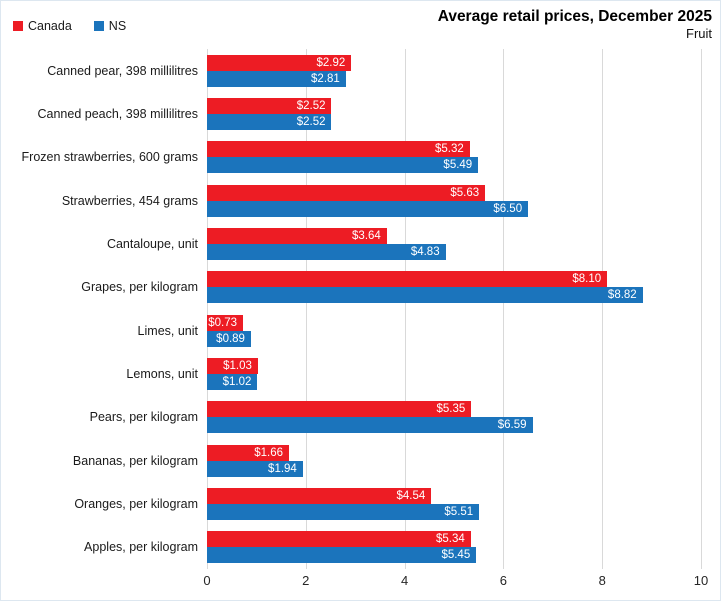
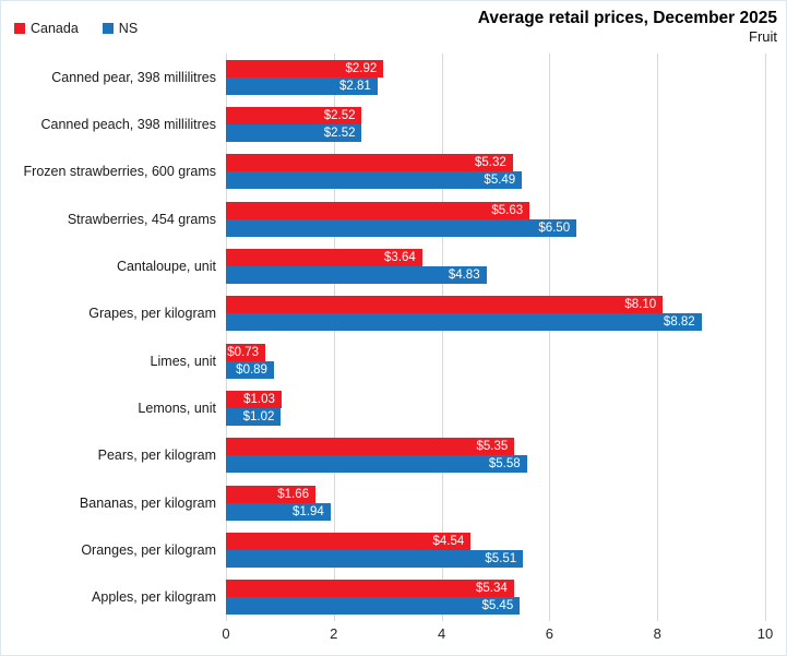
NS/Pears, per kilogram: $6.59 -> $5.58
